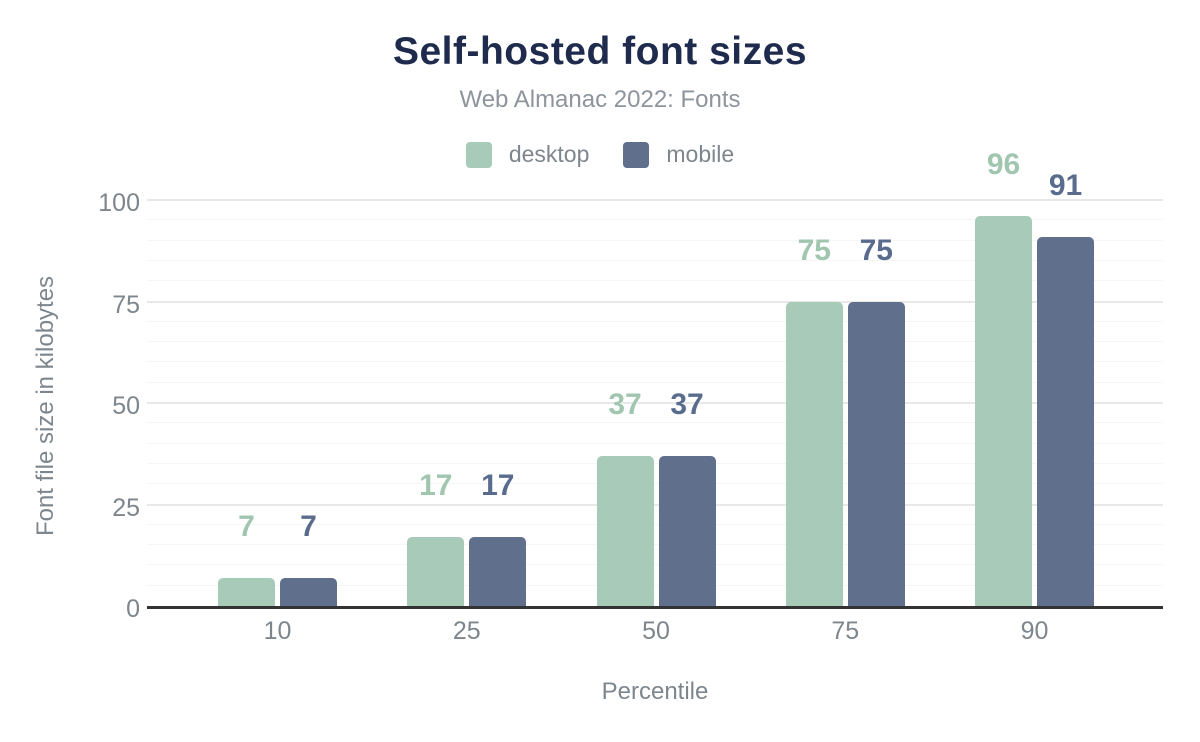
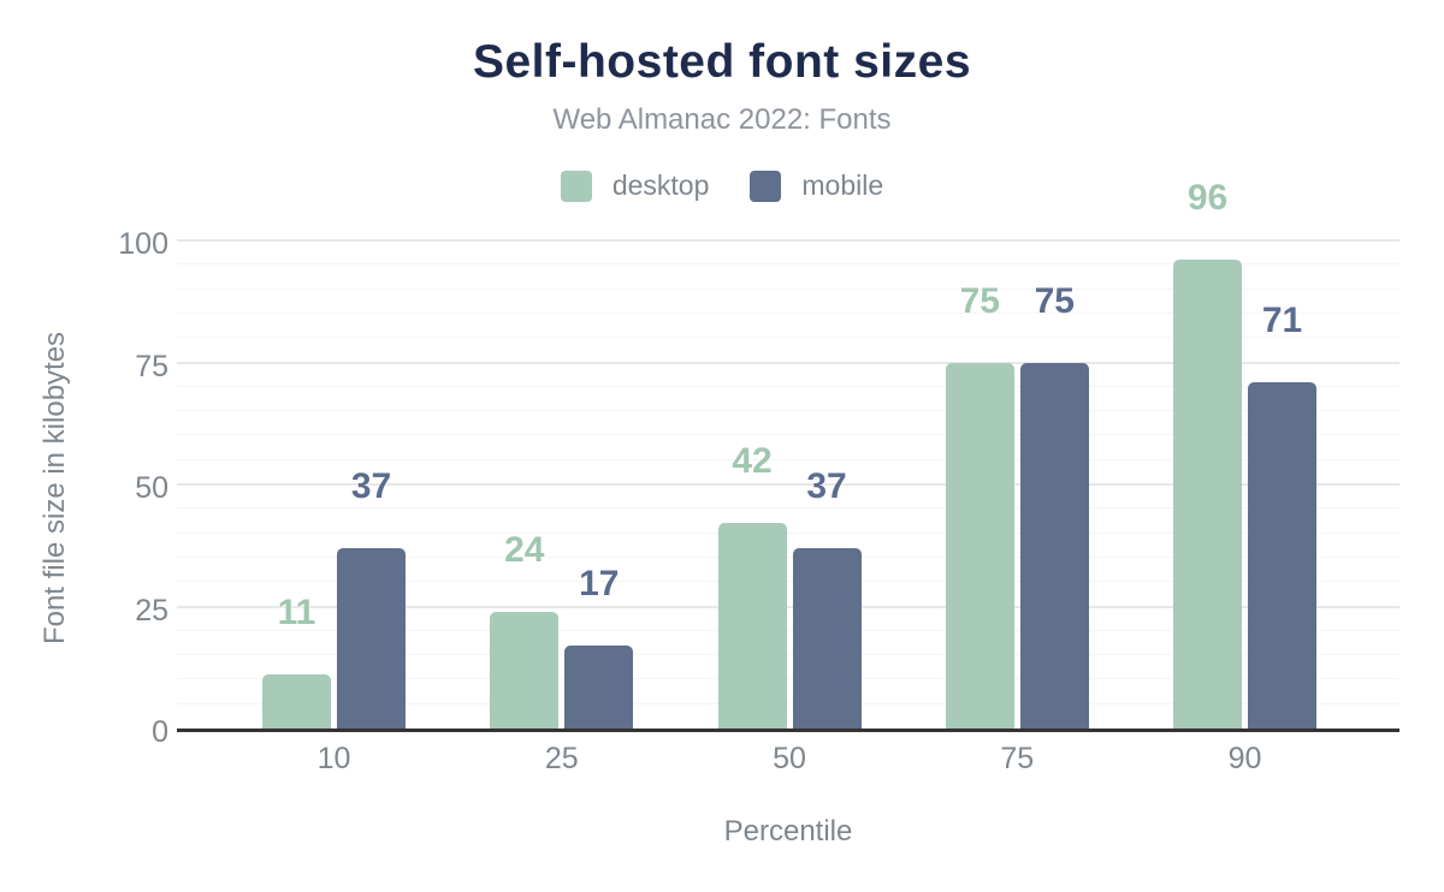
desktop/10: 7 -> 11
mobile/10: 7 -> 37
desktop/25: 17 -> 24
desktop/50: 37 -> 42
mobile/90: 91 -> 71
